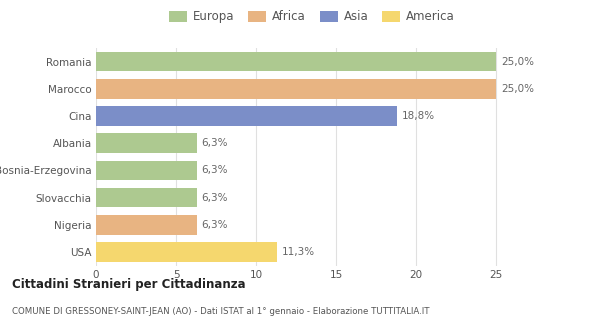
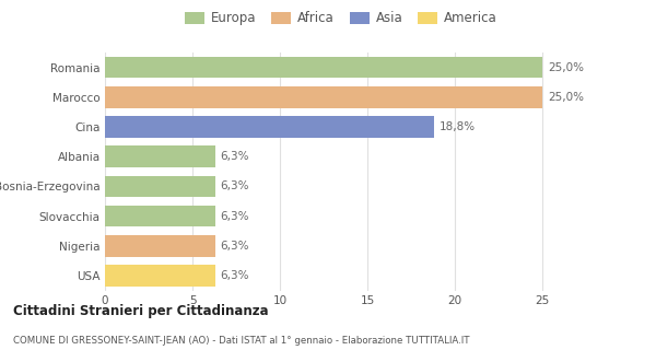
USA: 11,3% -> 6,3%
